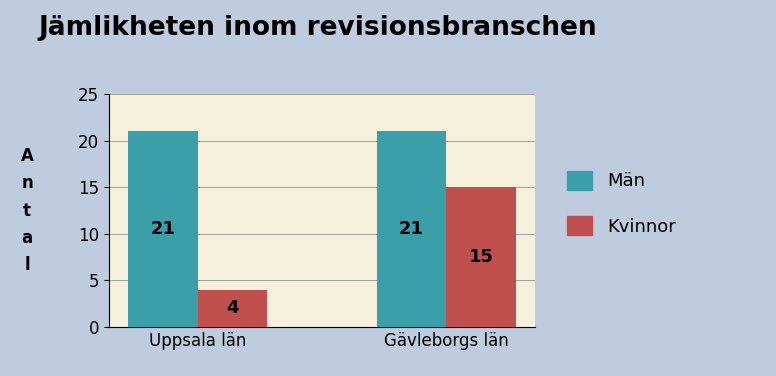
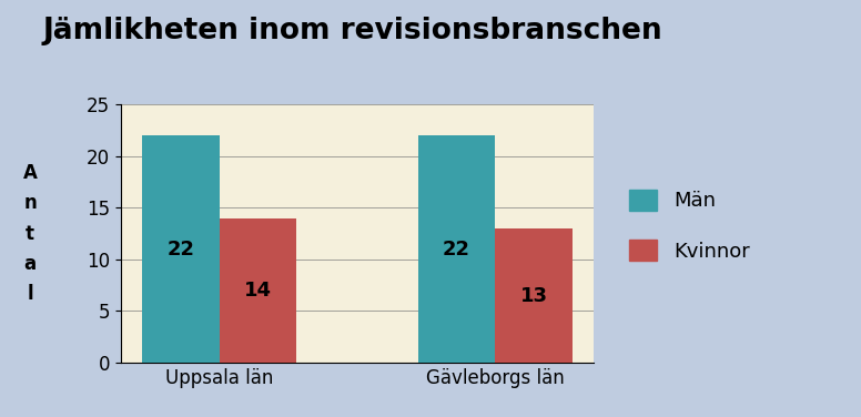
Män/Uppsala län: 21 -> 22
Kvinnor/Uppsala län: 4 -> 14
Män/Gävleborgs län: 21 -> 22
Kvinnor/Gävleborgs län: 15 -> 13
